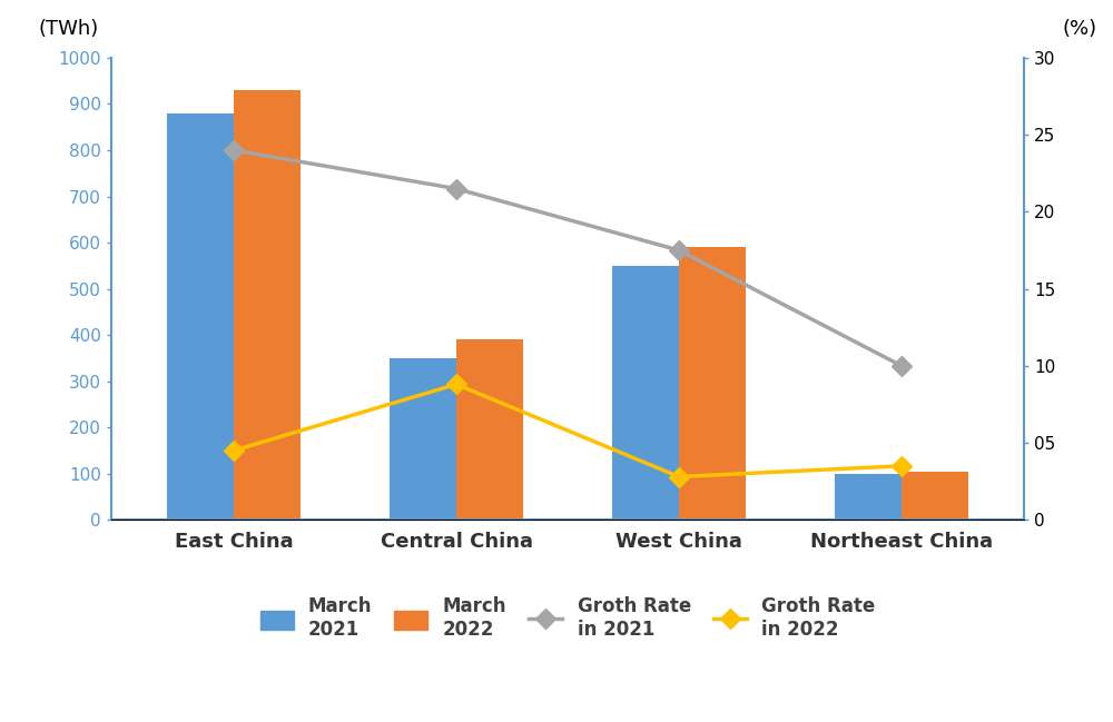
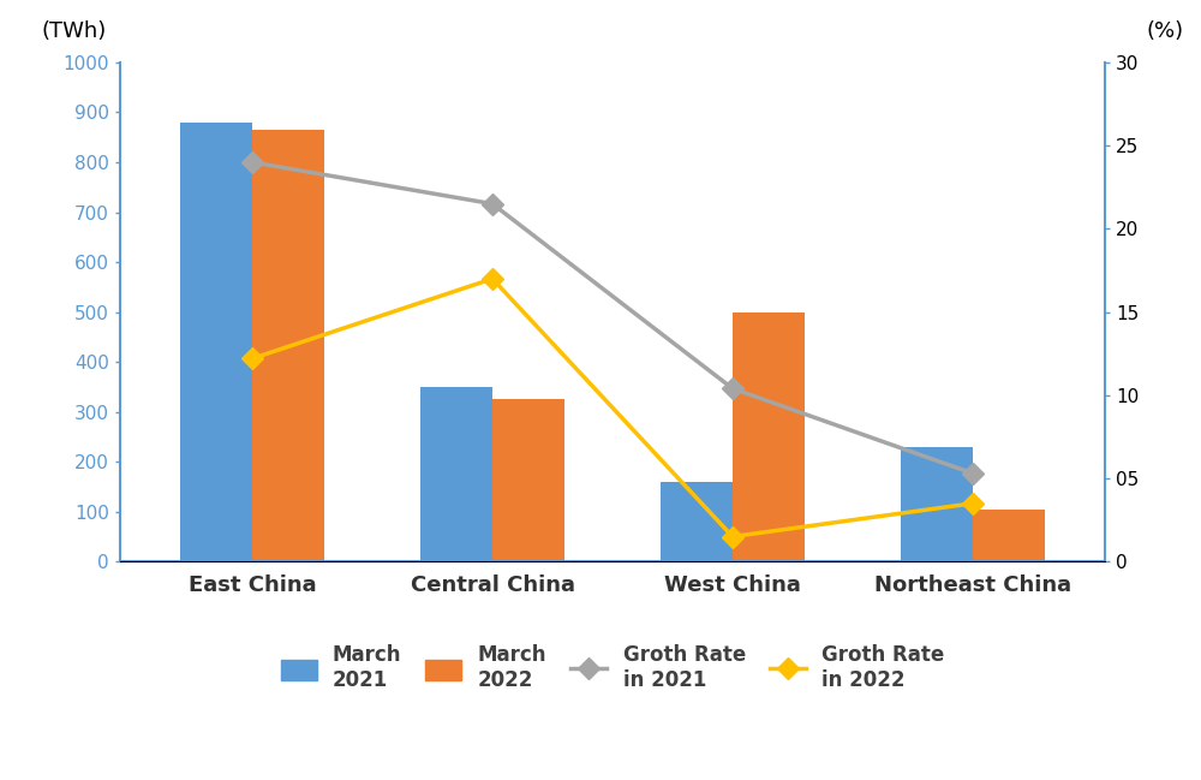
Groth Rate in 2022/East China: 4.5 -> 12.2
March 2022/East China: 930 -> 865
Groth Rate in 2022/Central China: 8.8 -> 17.0
March 2022/Central China: 390 -> 325
March 2021/West China: 550 -> 160
Groth Rate in 2021/West China: 17.5 -> 10.4
Groth Rate in 2022/West China: 2.8 -> 1.5
March 2022/West China: 590 -> 500
March 2021/Northeast China: 100 -> 230
Groth Rate in 2021/Northeast China: 10.0 -> 5.3
